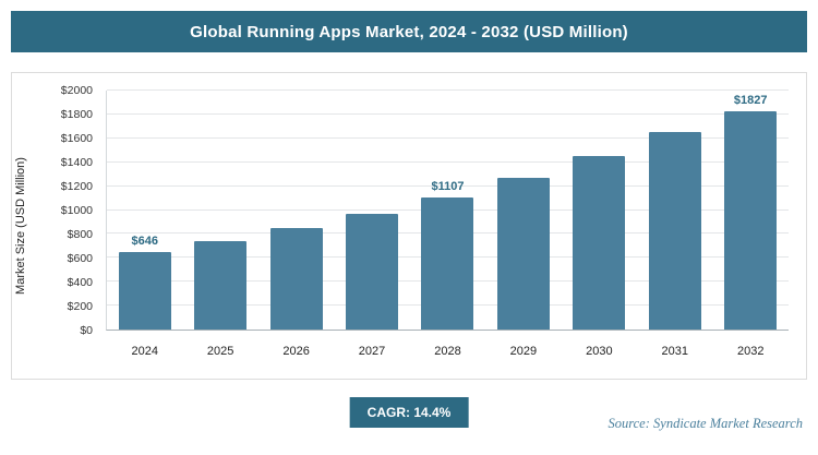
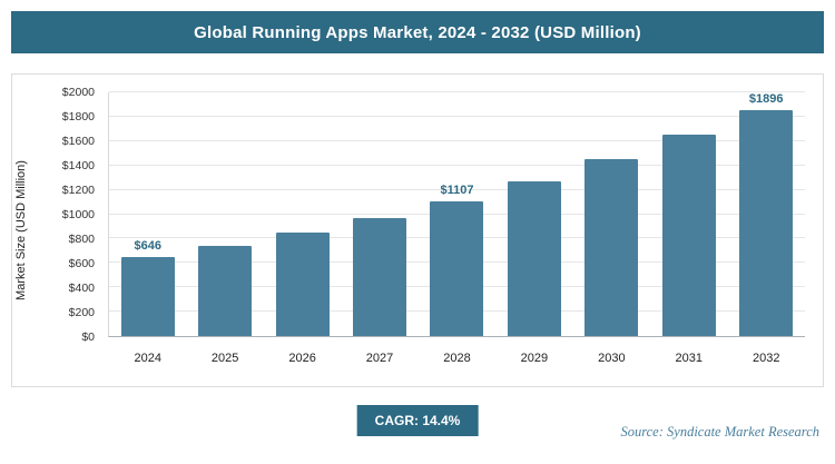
2032: $1827 -> $1896
